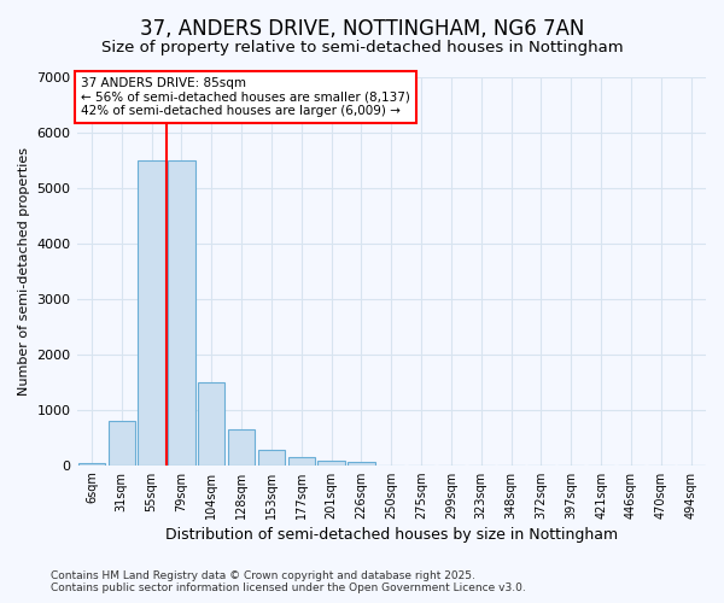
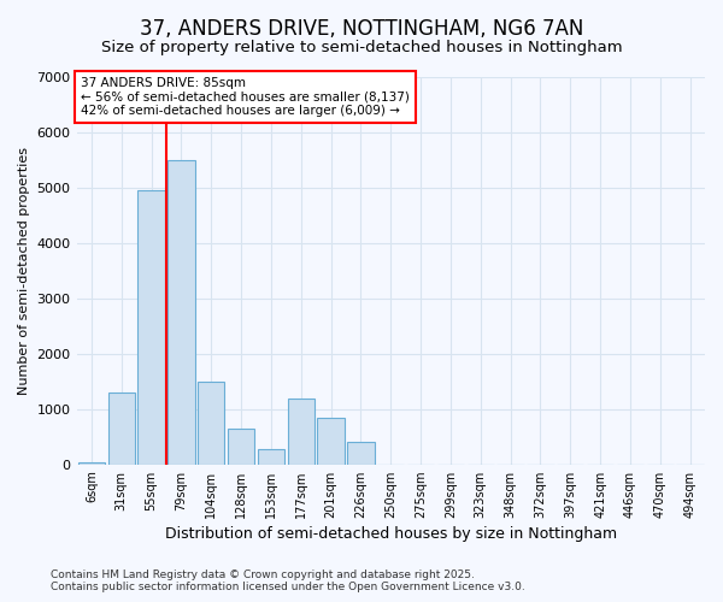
31sqm: 800 -> 1300
55sqm: 5500 -> 4950
177sqm: 140 -> 1200
201sqm: 80 -> 850
226sqm: 50 -> 400
